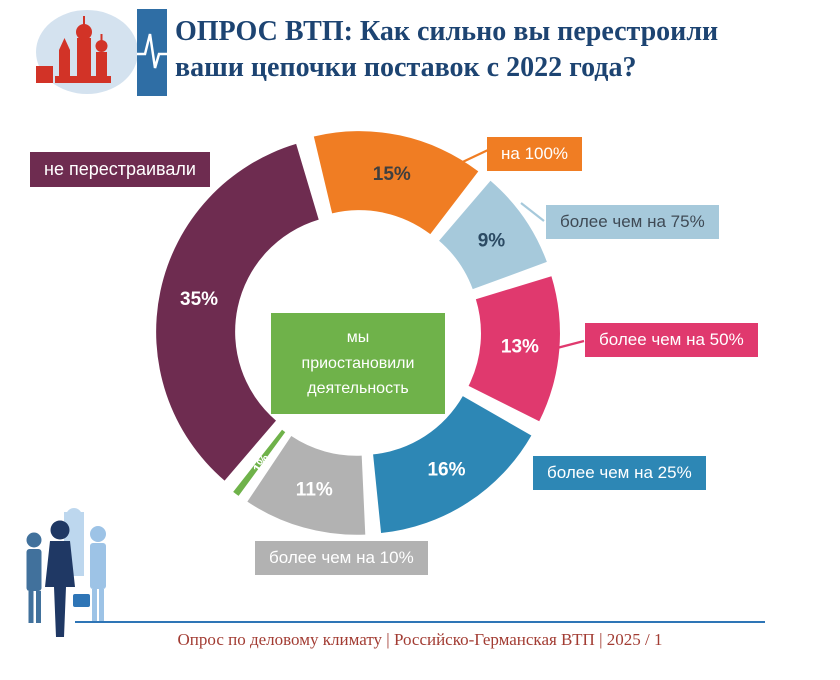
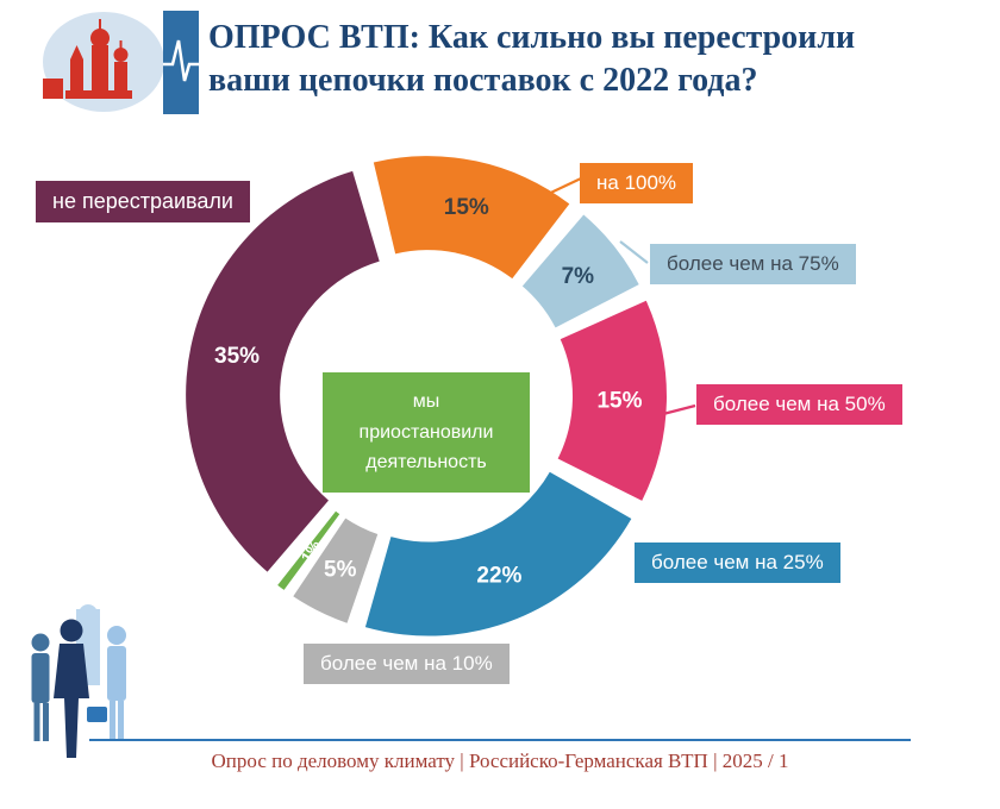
более чем на 75%: 9% -> 7%
более чем на 50%: 13% -> 15%
более чем на 25%: 16% -> 22%
более чем на 10%: 11% -> 5%
